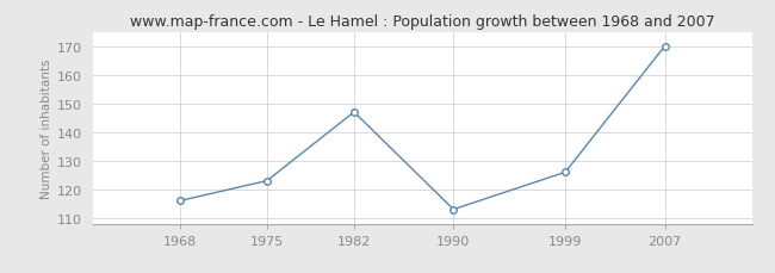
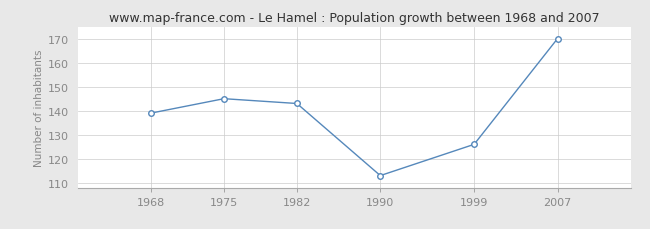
1968: 116 -> 139
1975: 123 -> 145
1982: 147 -> 143
